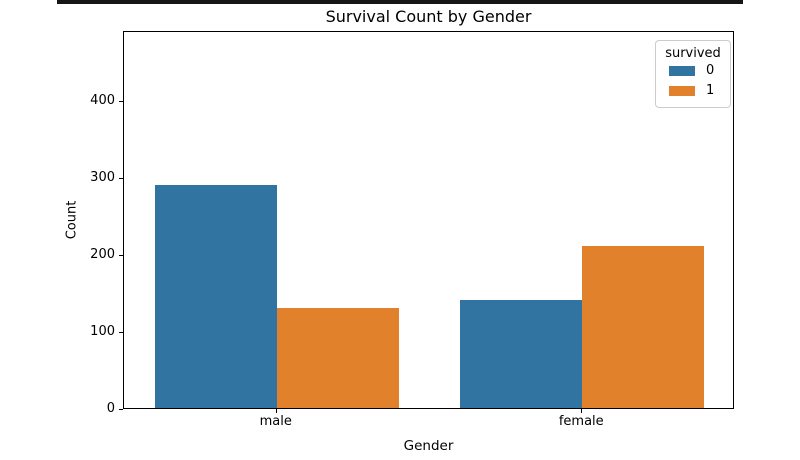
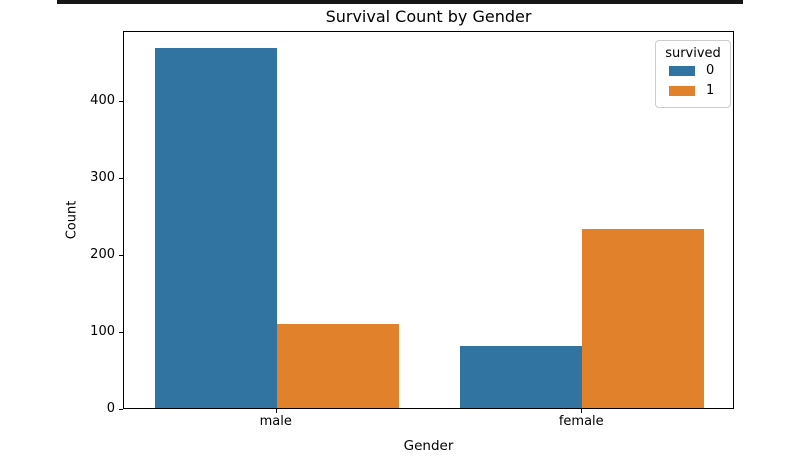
0/male: 290 -> 470
1/male: 130 -> 110
0/female: 140 -> 80
1/female: 210 -> 230
